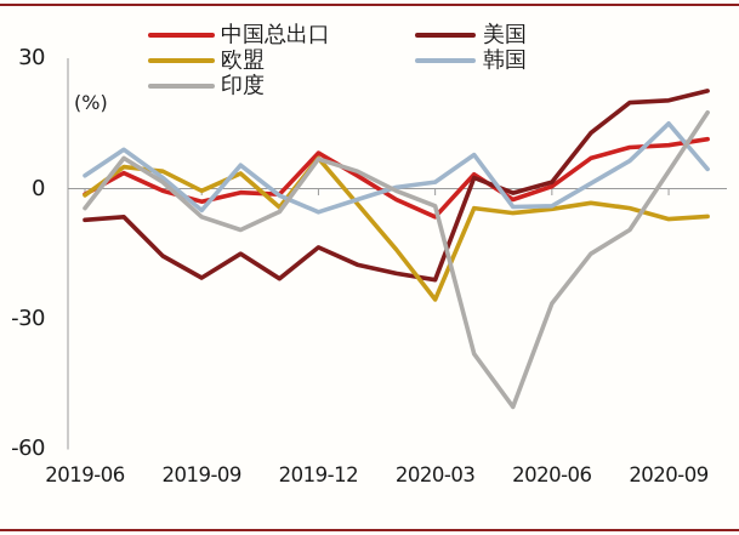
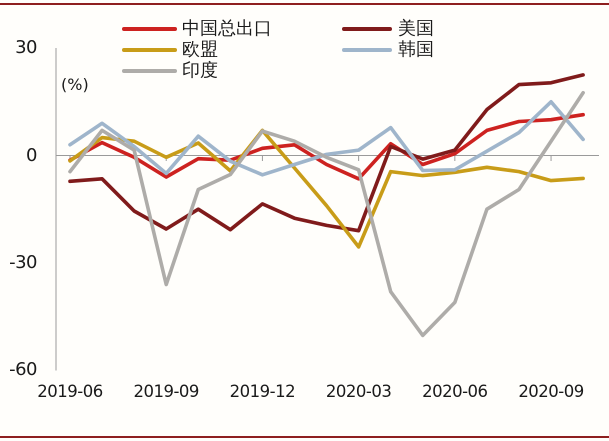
中国总出口/2019-09: -3 -> -6
印度/2019-09: -6 -> -36
中国总出口/2019-12: 8 -> 2
印度/2020-06: -26 -> -41
